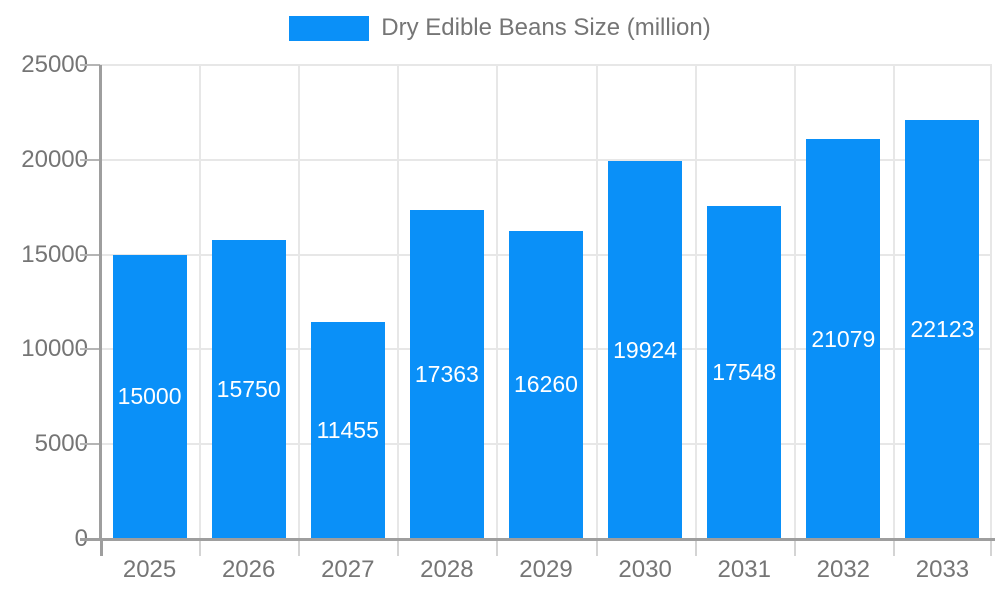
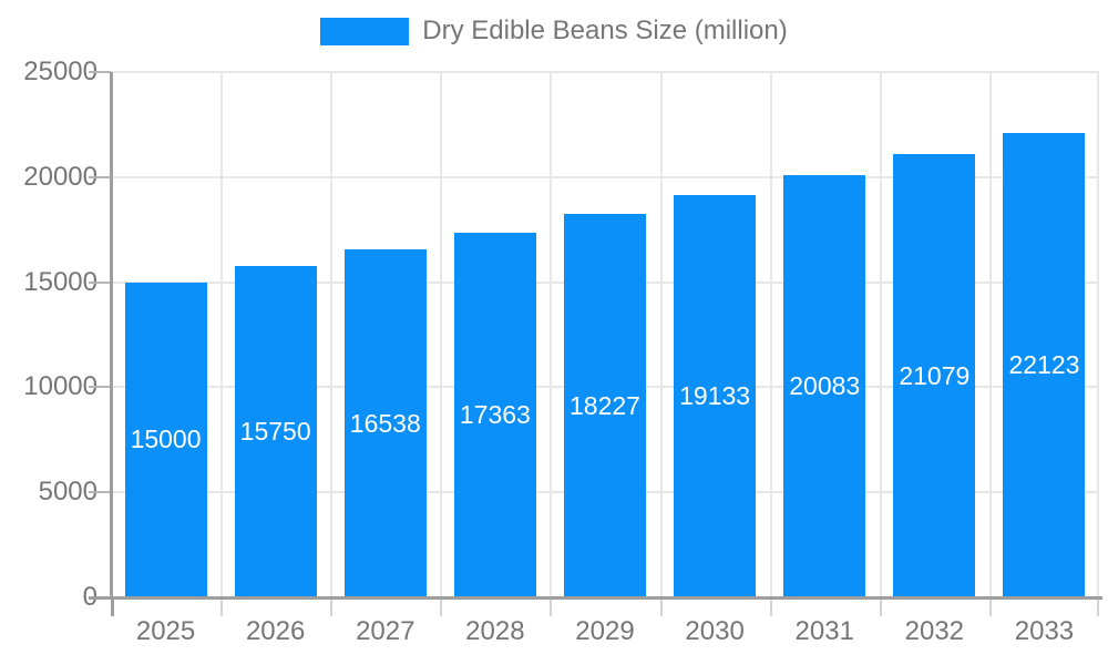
2027: 11455 -> 16538
2029: 16260 -> 18227
2030: 19924 -> 19133
2031: 17548 -> 20083
